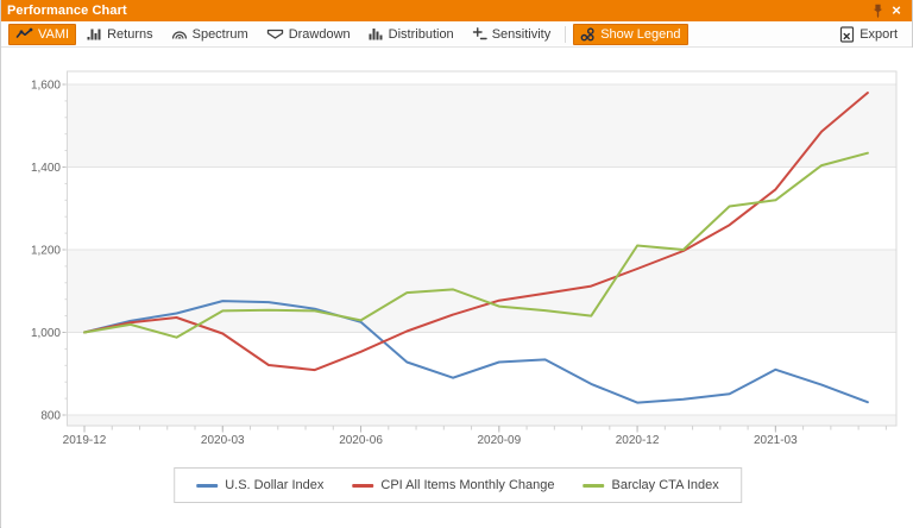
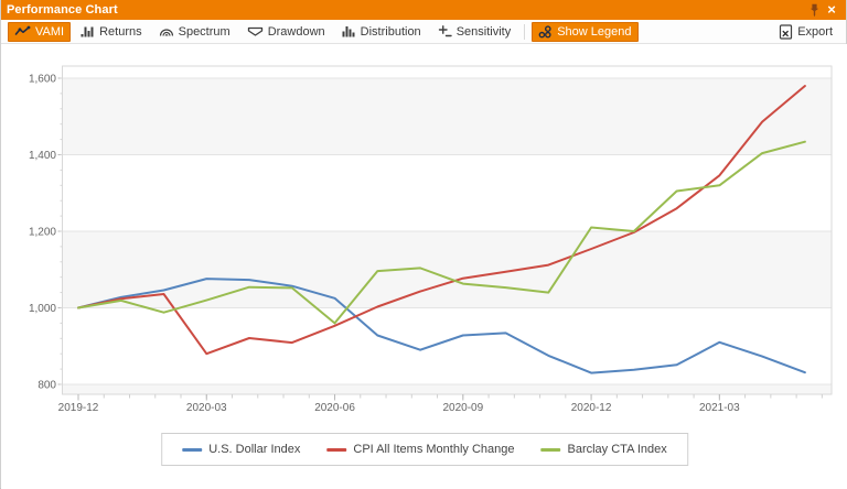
CPI All Items Monthly Change/2020-03: 1000 -> 880
Barclay CTA Index/2020-03: 1050 -> 1020
Barclay CTA Index/2020-06: 1030 -> 960
